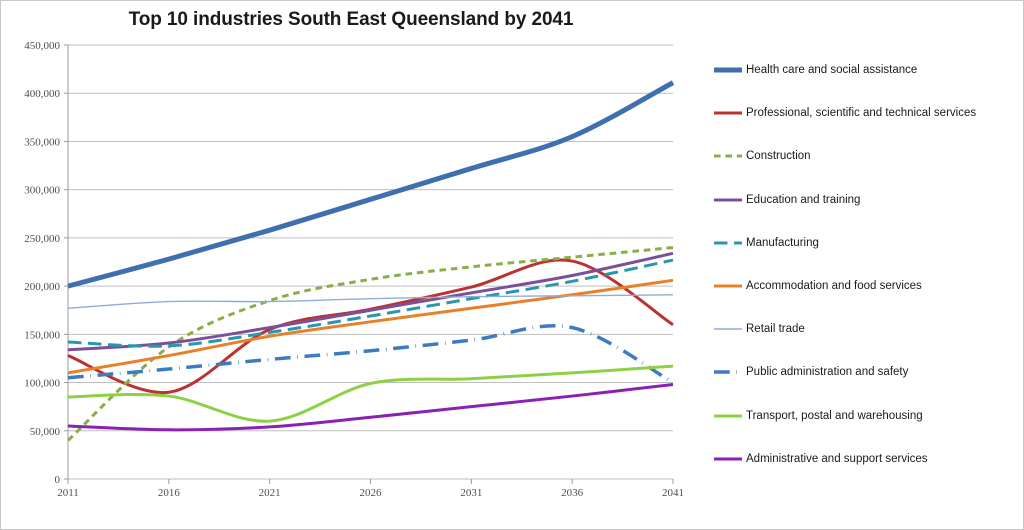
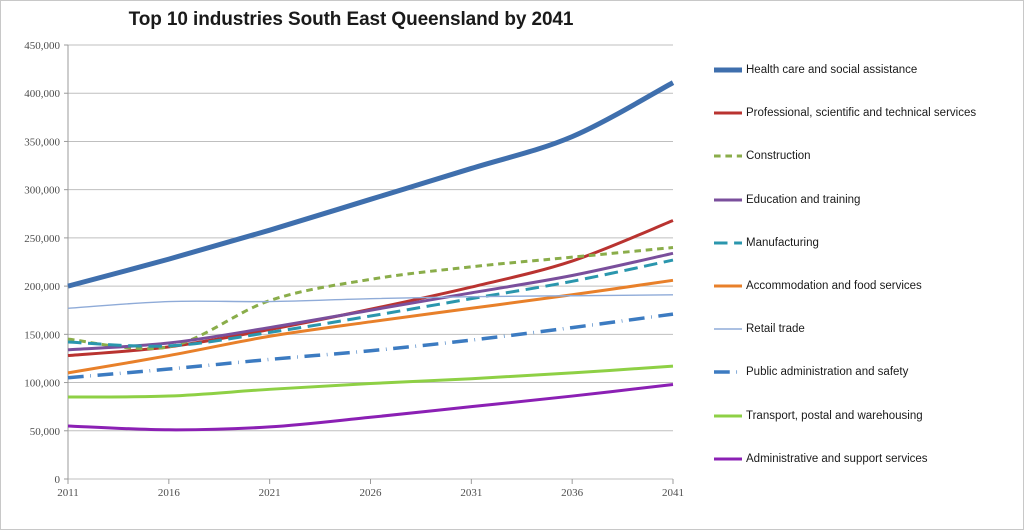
Construction/2011: 40000 -> 140000
Professional, scientific and technical services/2016: 90000 -> 140000
Transport, postal and warehousing/2021: 60000 -> 90000
Professional, scientific and technical services/2041: 160000 -> 270000
Public administration and safety/2041: 100000 -> 170000
